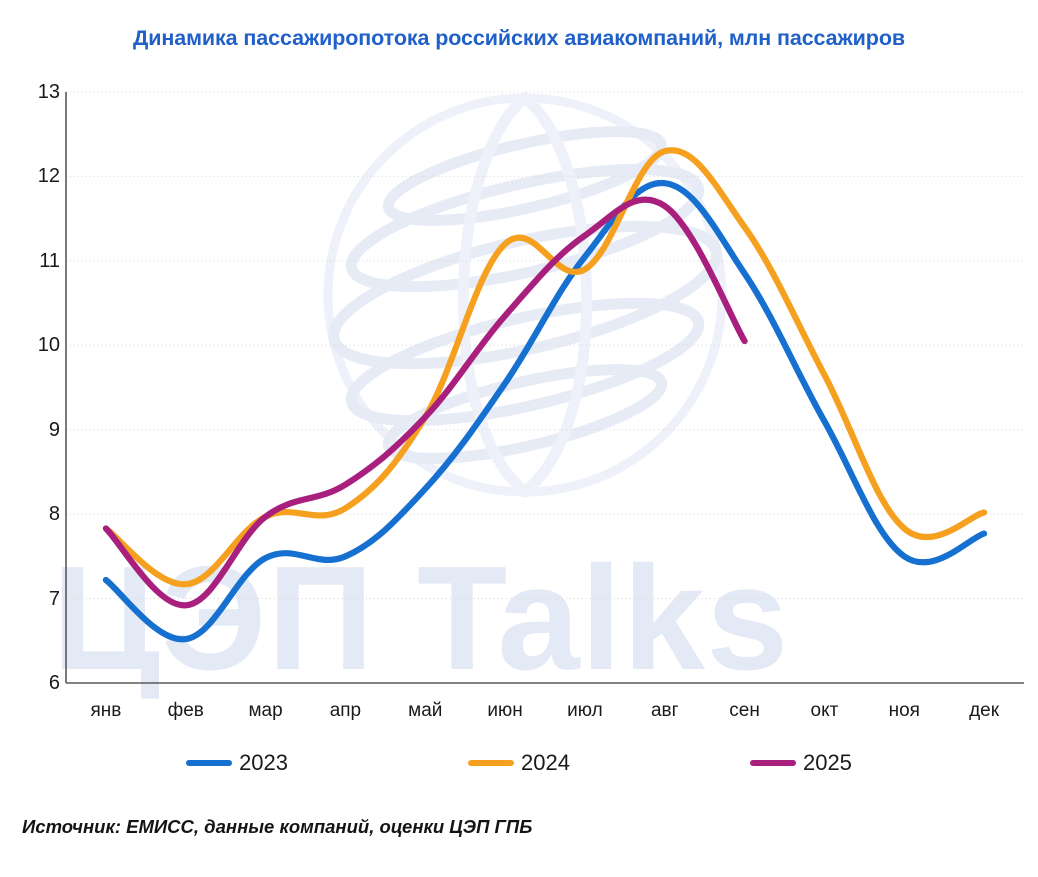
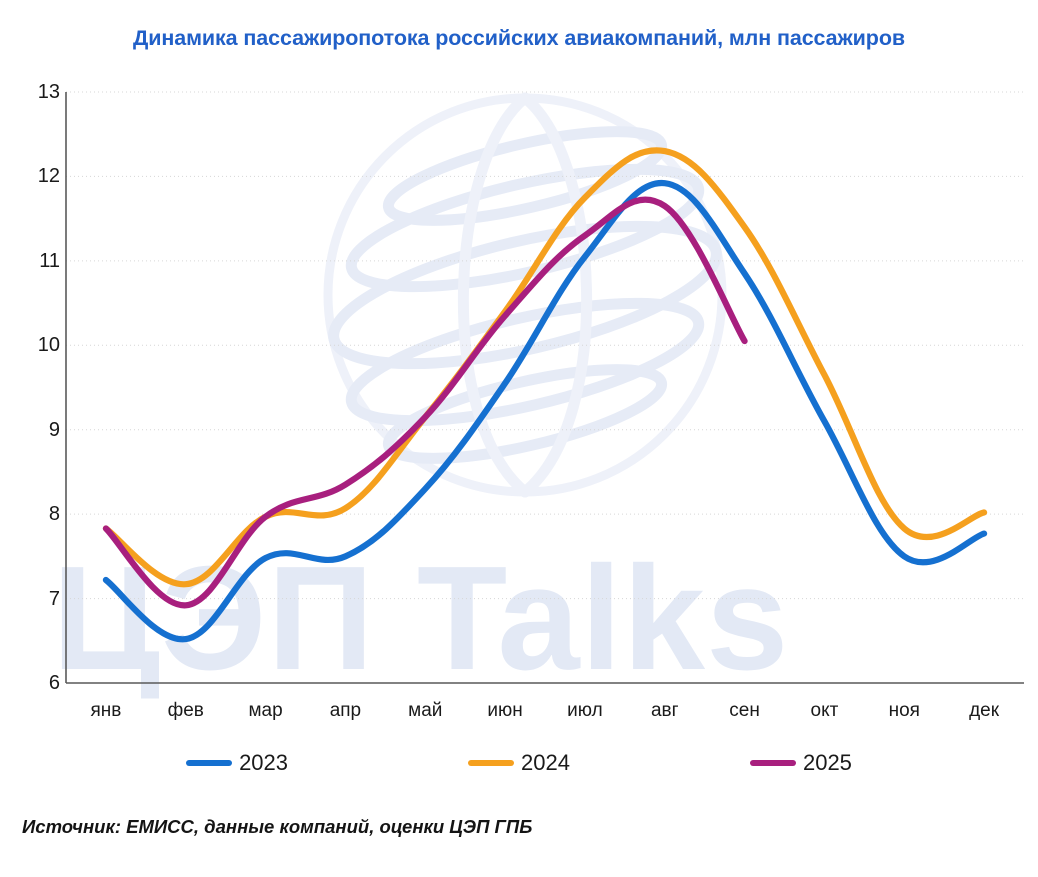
2024/июн: 11.2 -> 10.4
2024/июл: 10.9 -> 11.8
